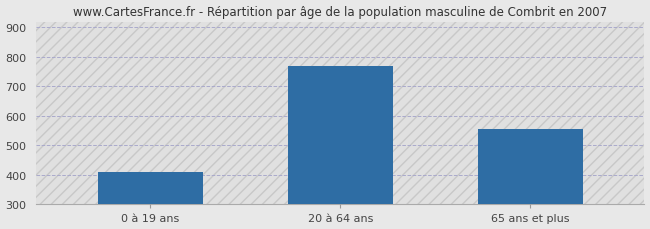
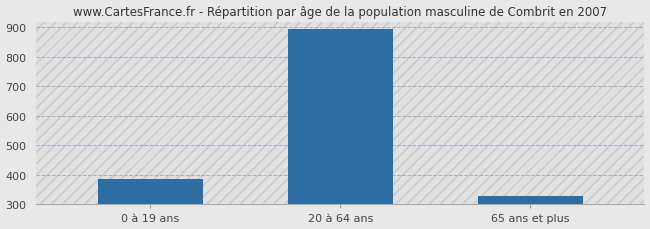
0 à 19 ans: 410 -> 385
20 à 64 ans: 770 -> 893
65 ans et plus: 555 -> 328
